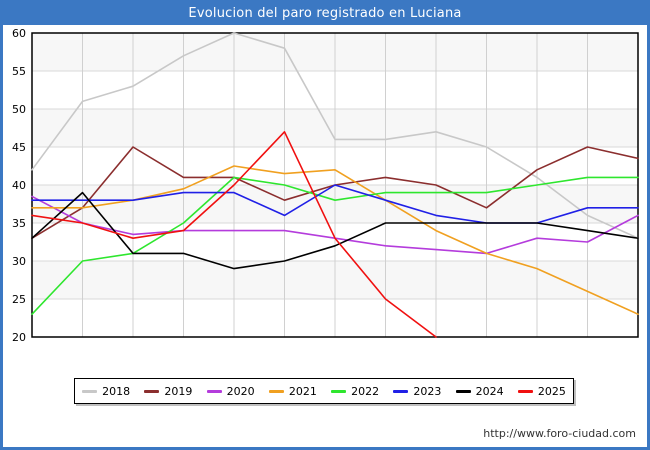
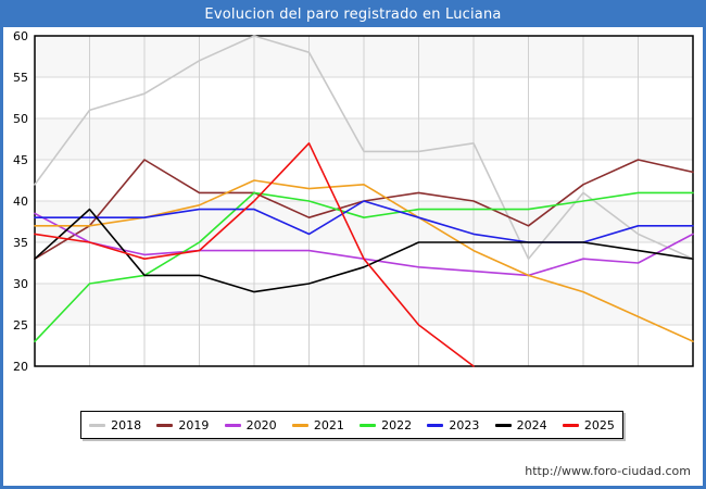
2018/SEP: 45 -> 33
